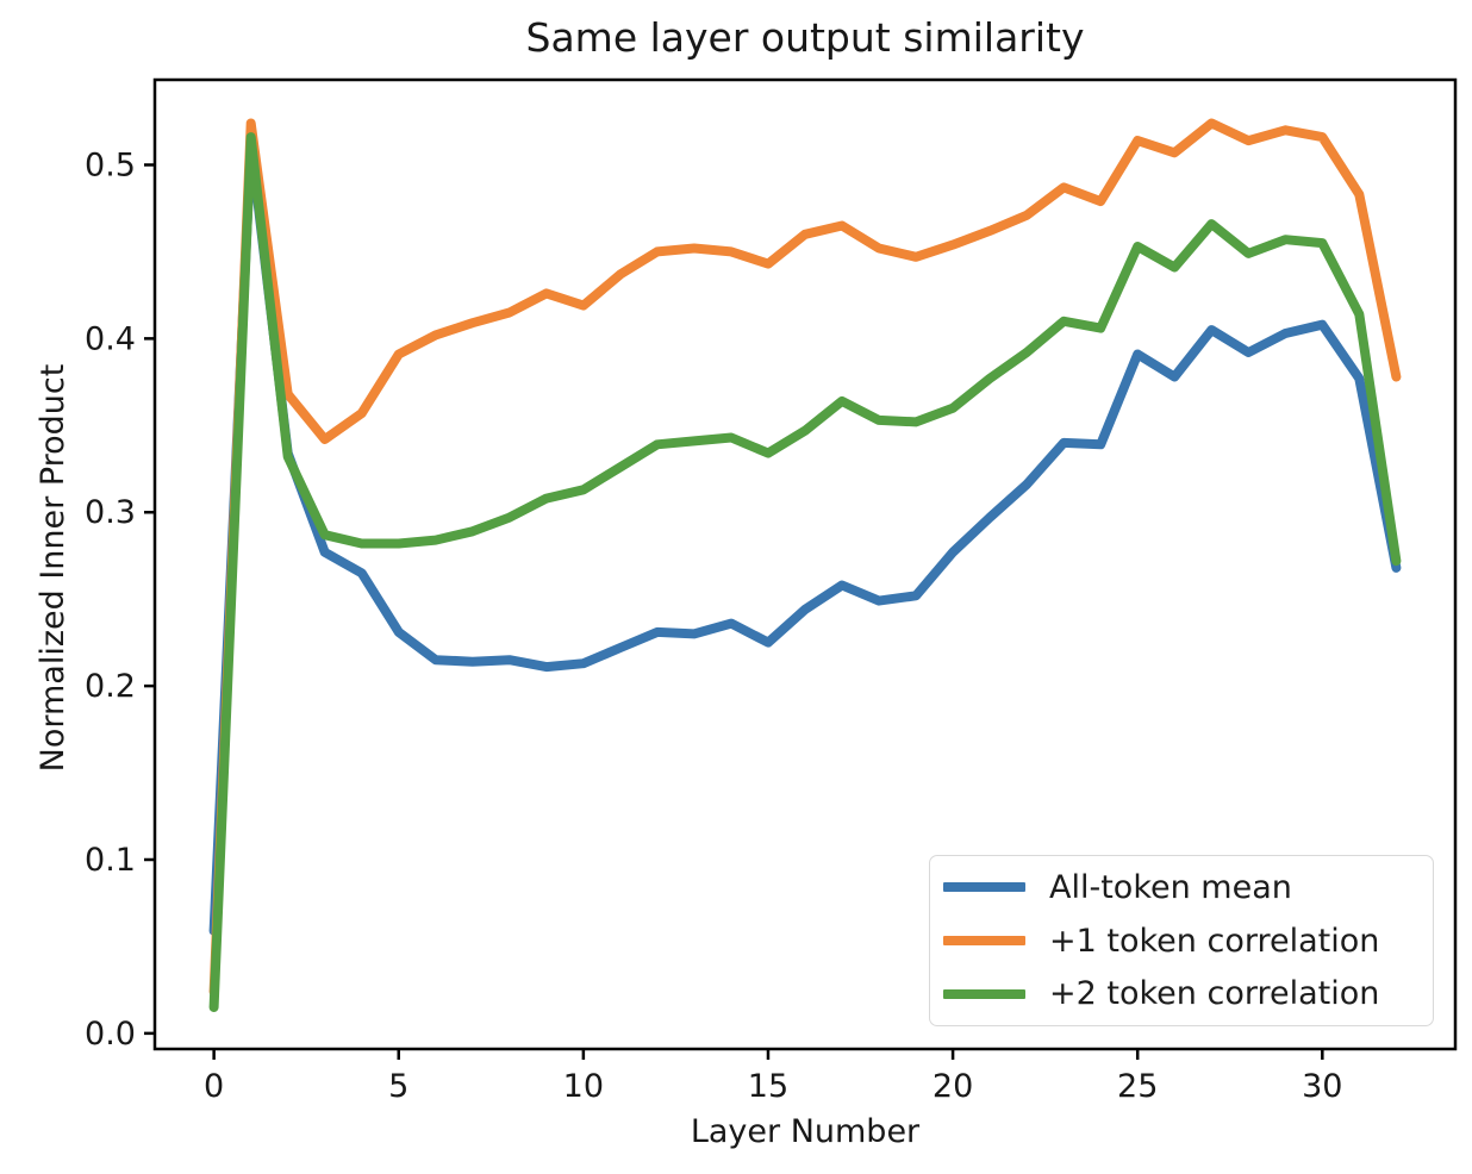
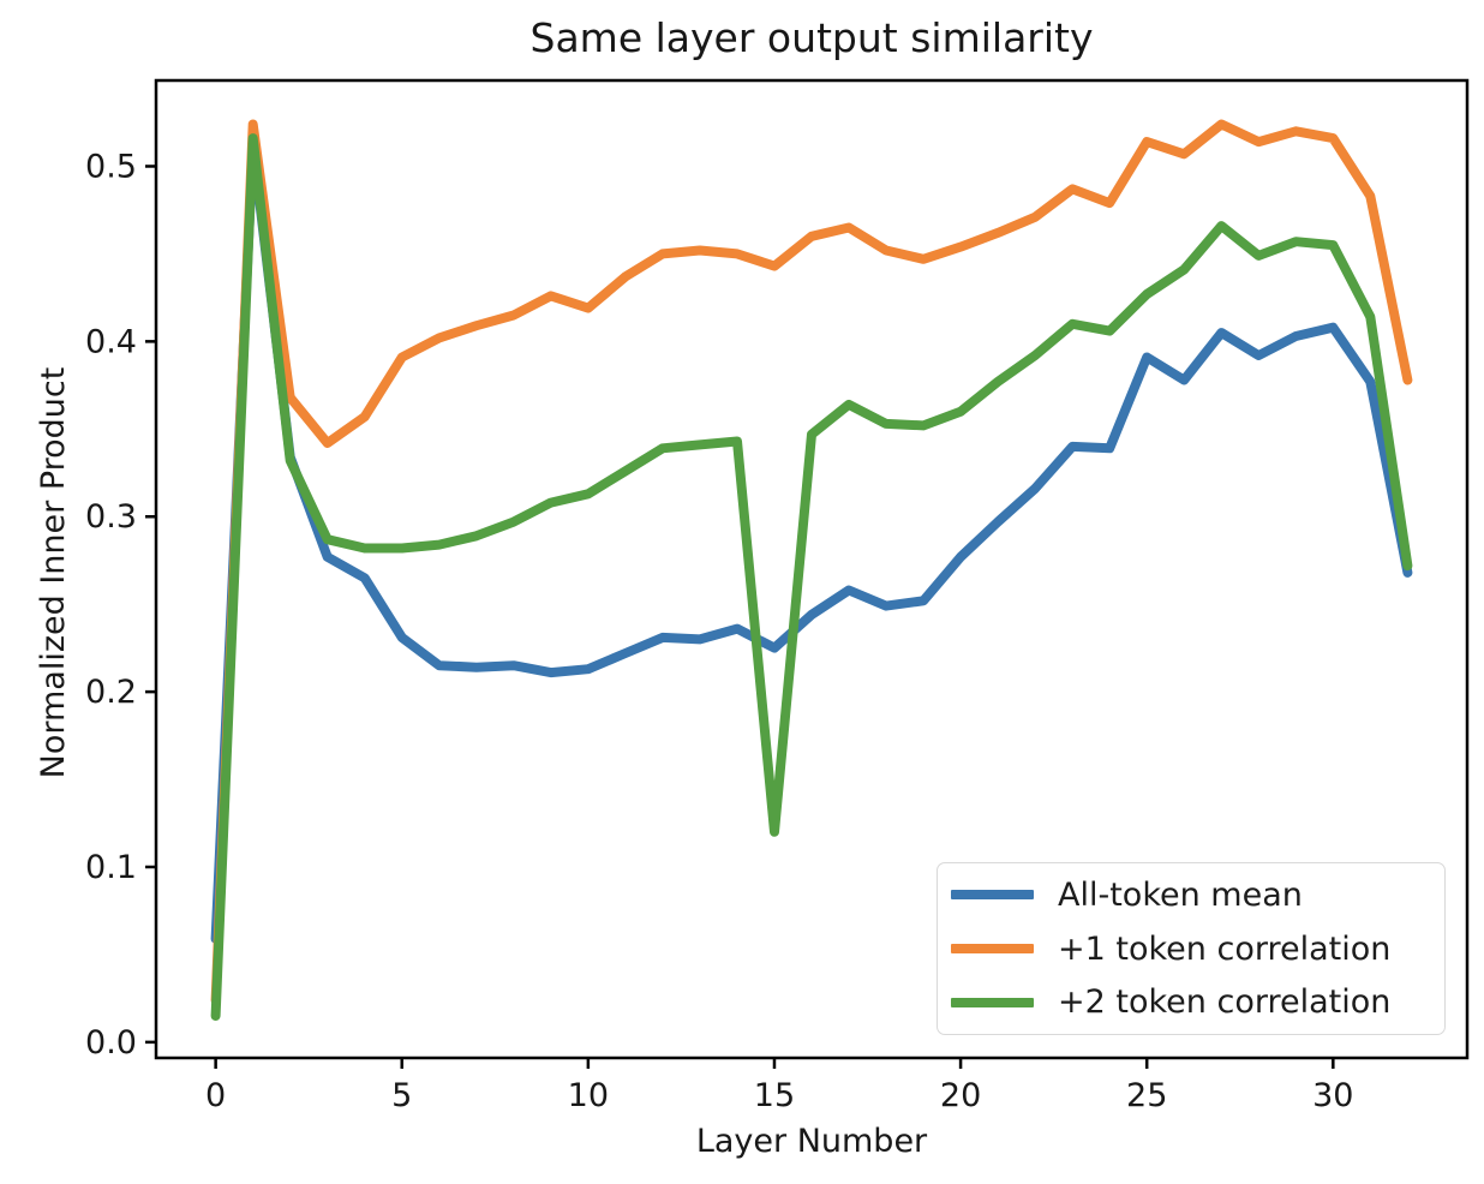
+2 token correlation/15: 0.334 -> 0.120
+2 token correlation/25: 0.453 -> 0.427
